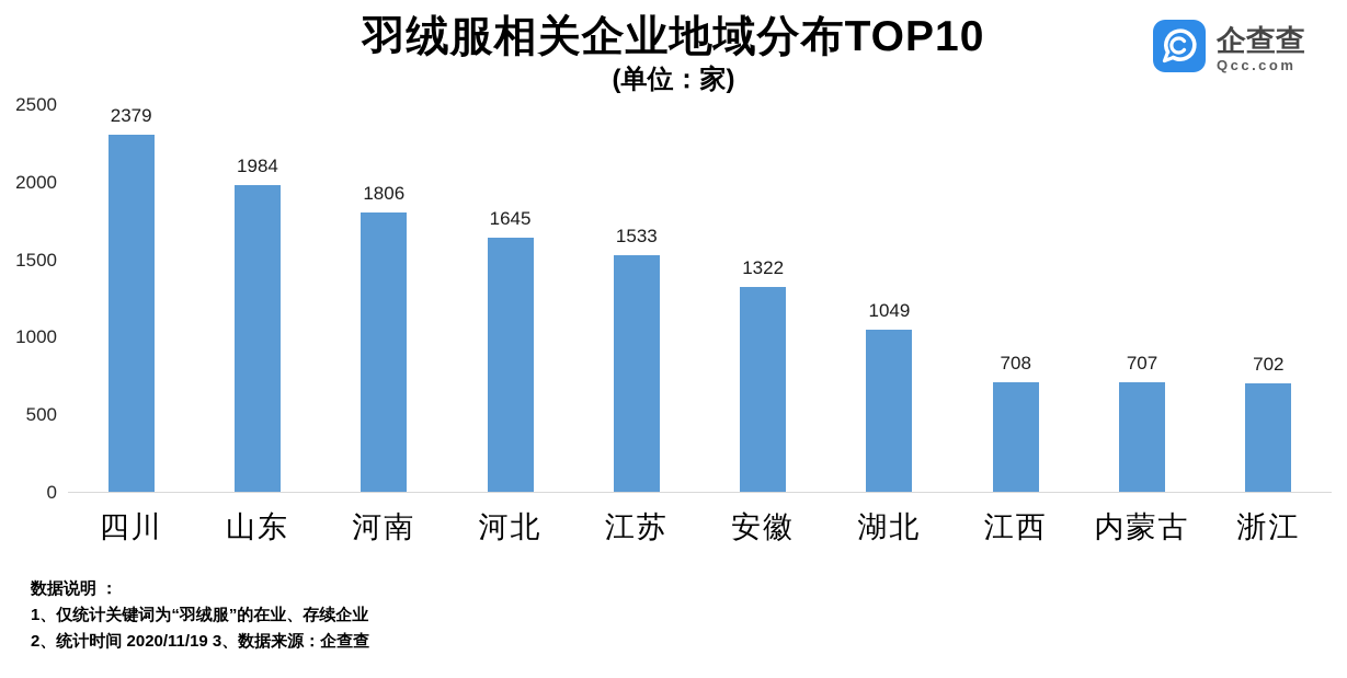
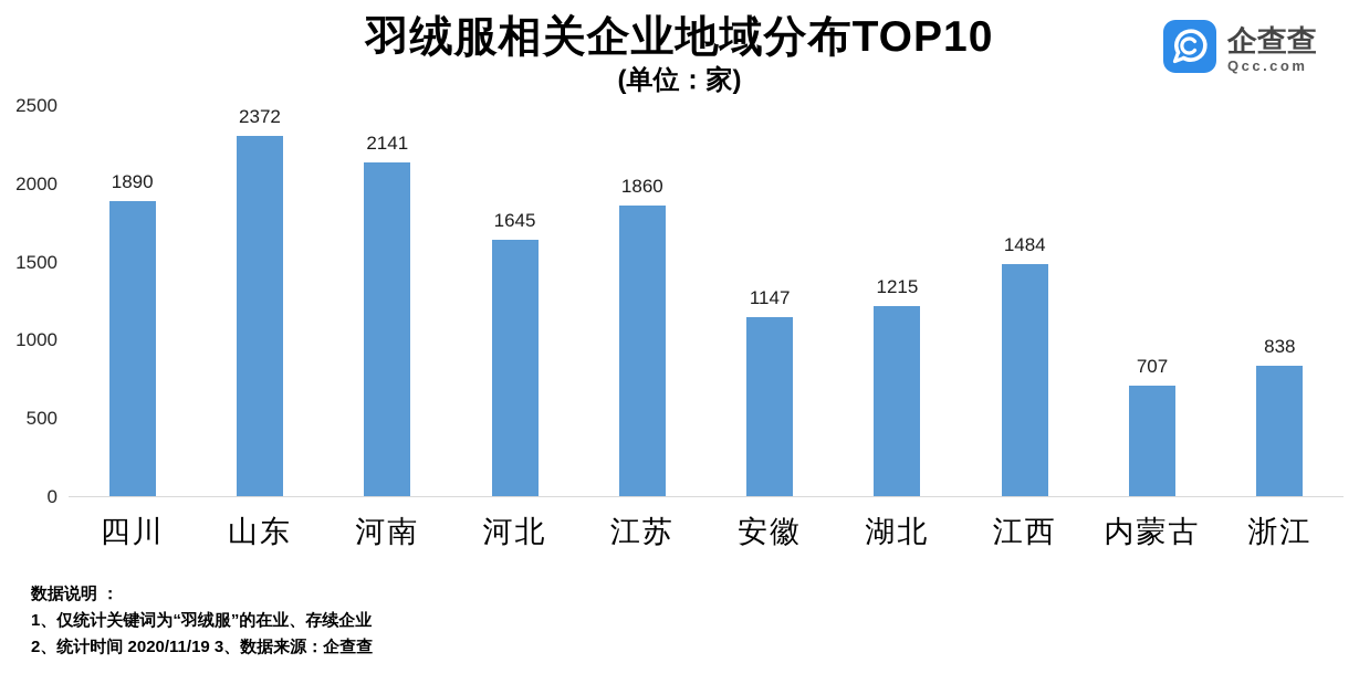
四川: 2379 -> 1890
山东: 1984 -> 2372
河南: 1806 -> 2141
江苏: 1533 -> 1860
安徽: 1322 -> 1147
湖北: 1049 -> 1215
江西: 708 -> 1484
浙江: 702 -> 838
